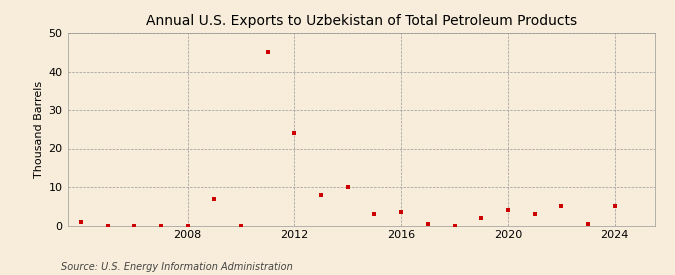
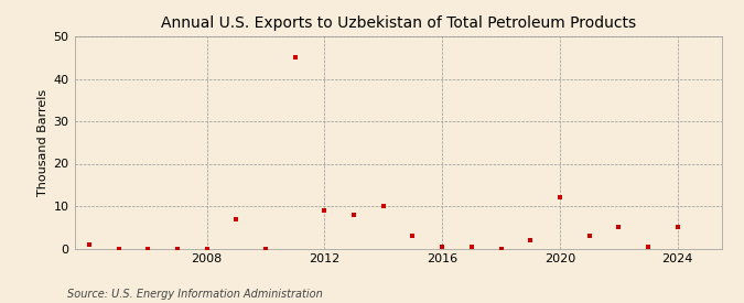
2012: 24.0 -> 9.0
2016: 3.5 -> 0.5
2020: 4.0 -> 12.0
